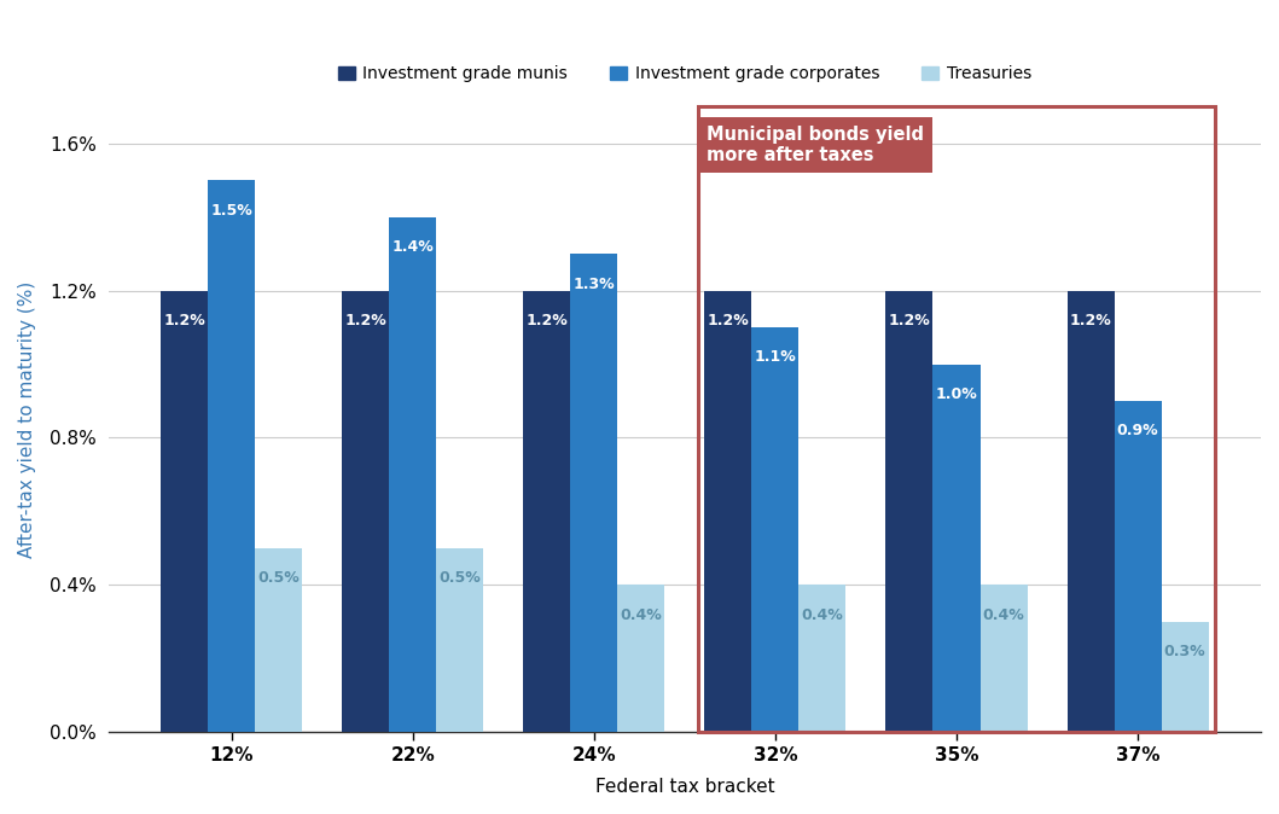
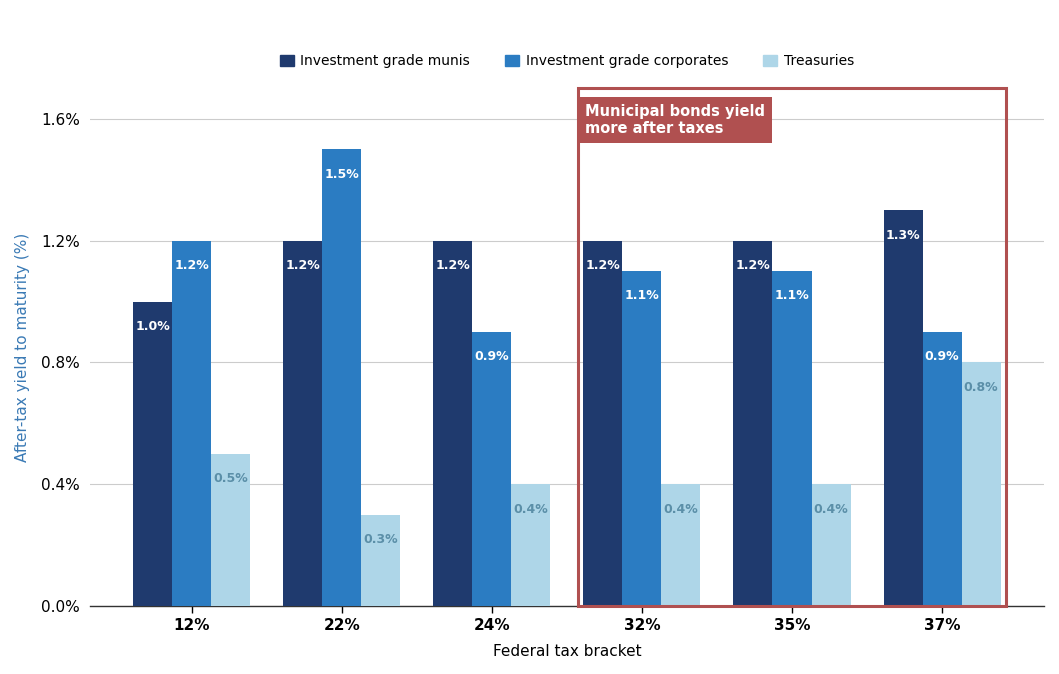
Investment grade munis/12%: 1.2% -> 1.0%
Investment grade corporates/12%: 1.5% -> 1.2%
Investment grade corporates/22%: 1.4% -> 1.5%
Treasuries/22%: 0.5% -> 0.3%
Investment grade corporates/24%: 1.3% -> 0.9%
Investment grade corporates/35%: 1.0% -> 1.1%
Investment grade munis/37%: 1.2% -> 1.3%
Treasuries/37%: 0.3% -> 0.8%
